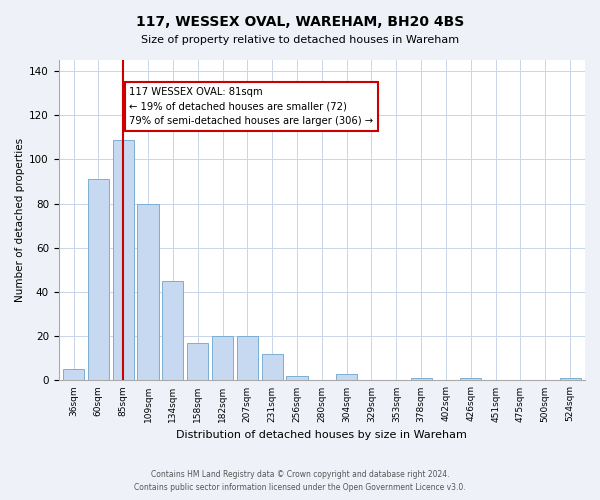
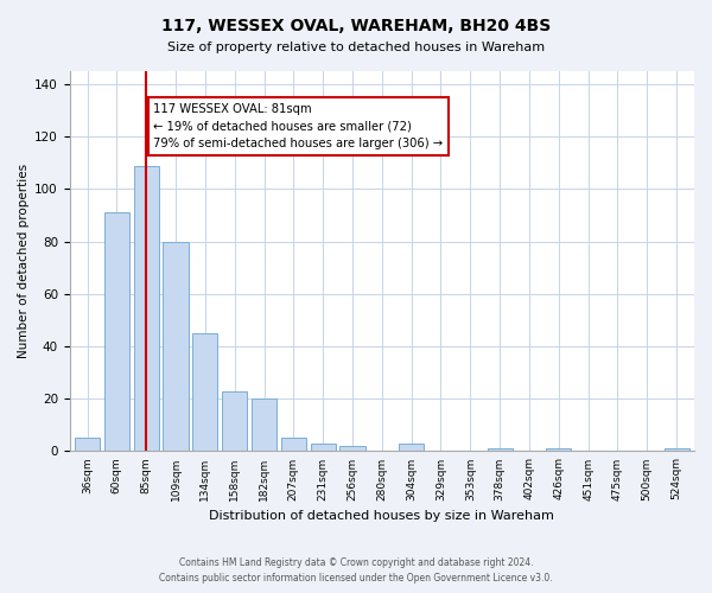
158sqm: 17 -> 23
207sqm: 20 -> 5
231sqm: 12 -> 3
